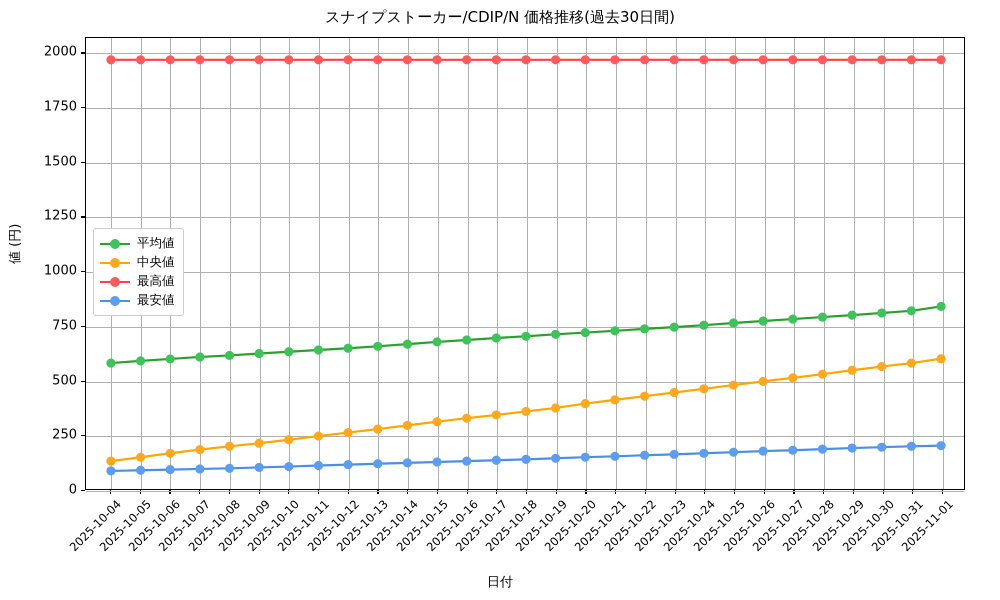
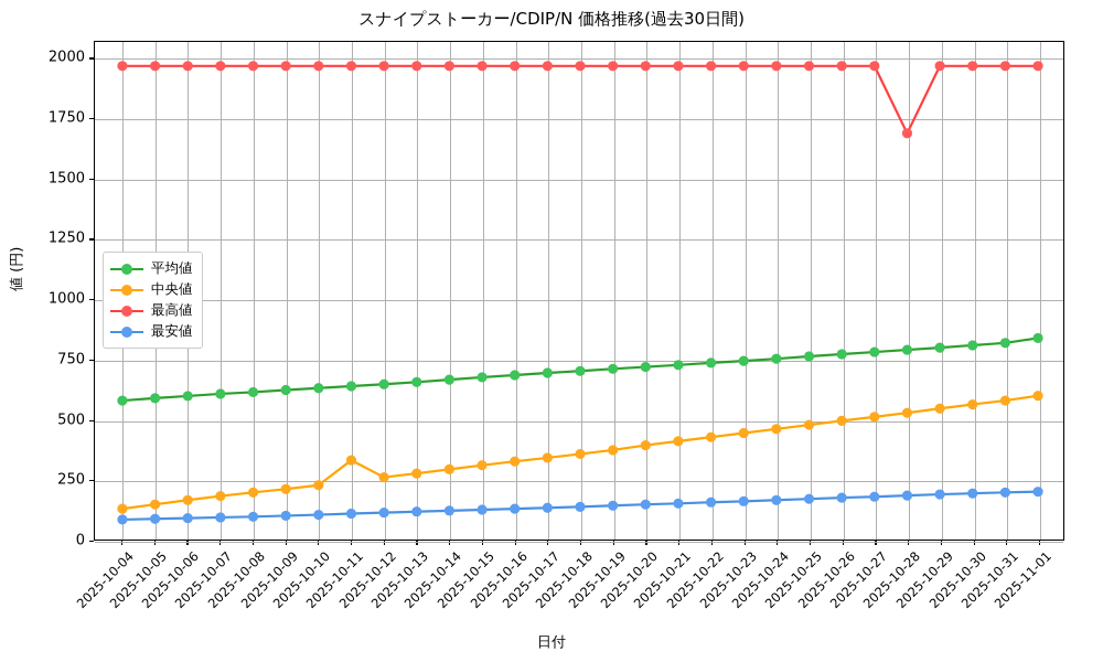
中央値/2025-10-11: 240 -> 330
最高値/2025-10-28: 1970 -> 1690
